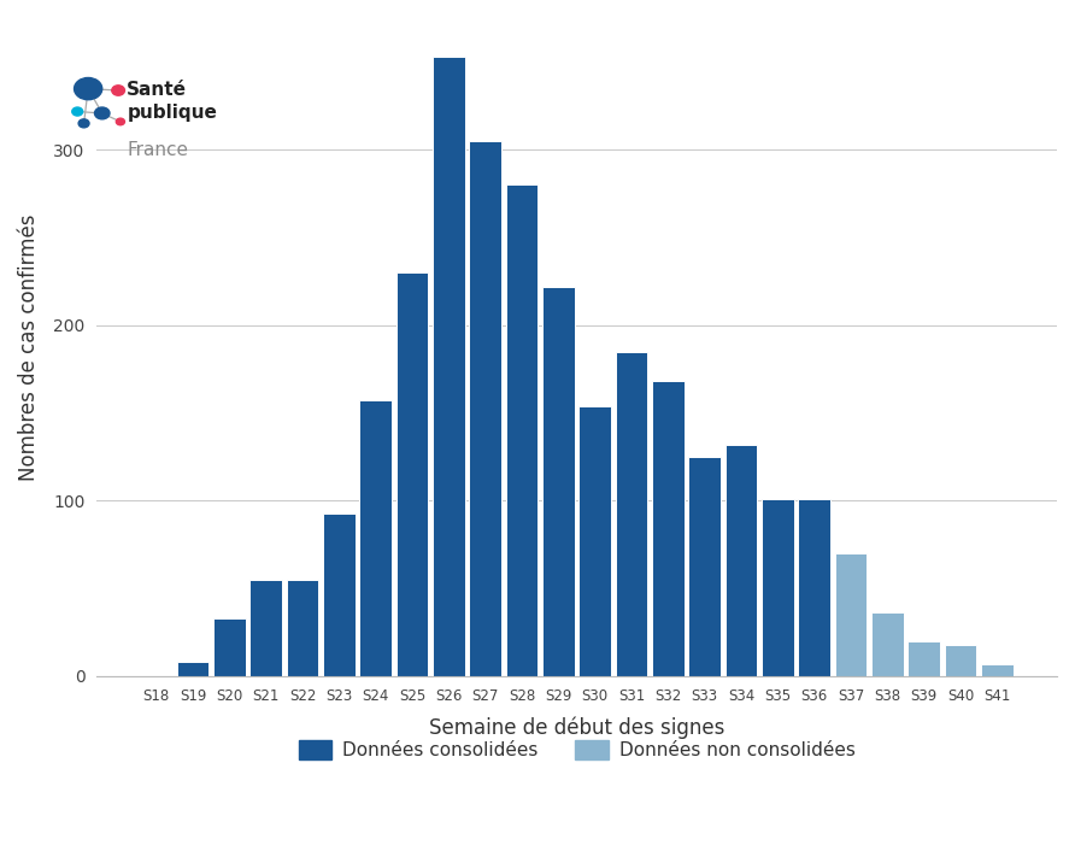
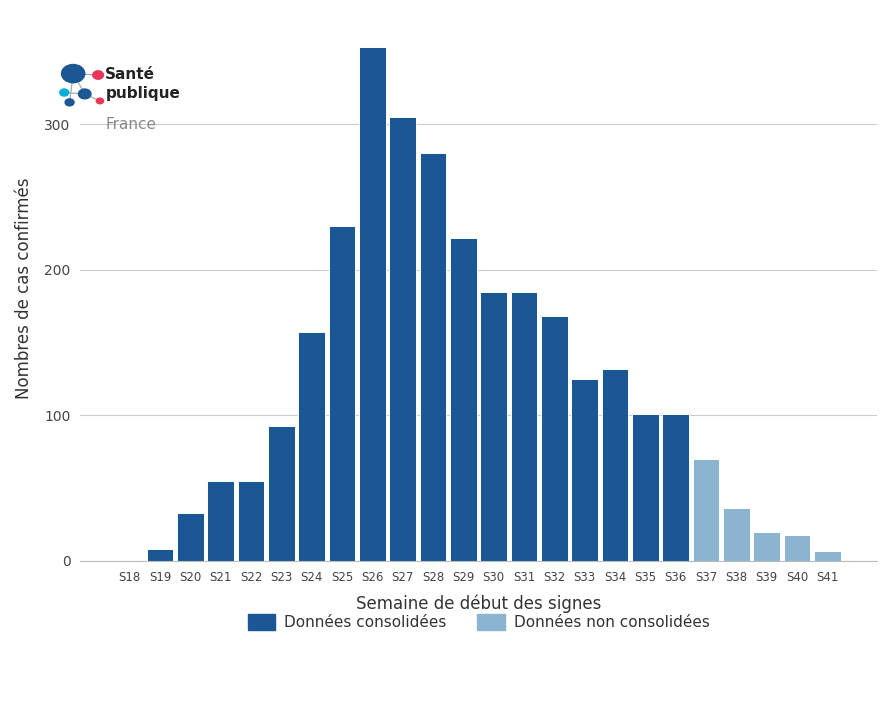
S30: 154 -> 185
